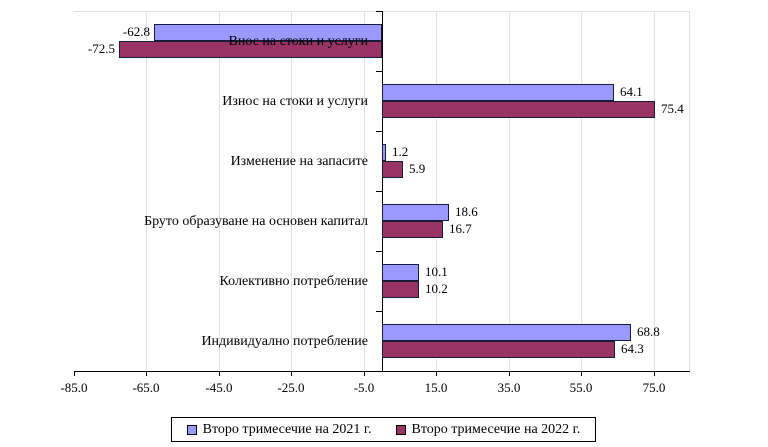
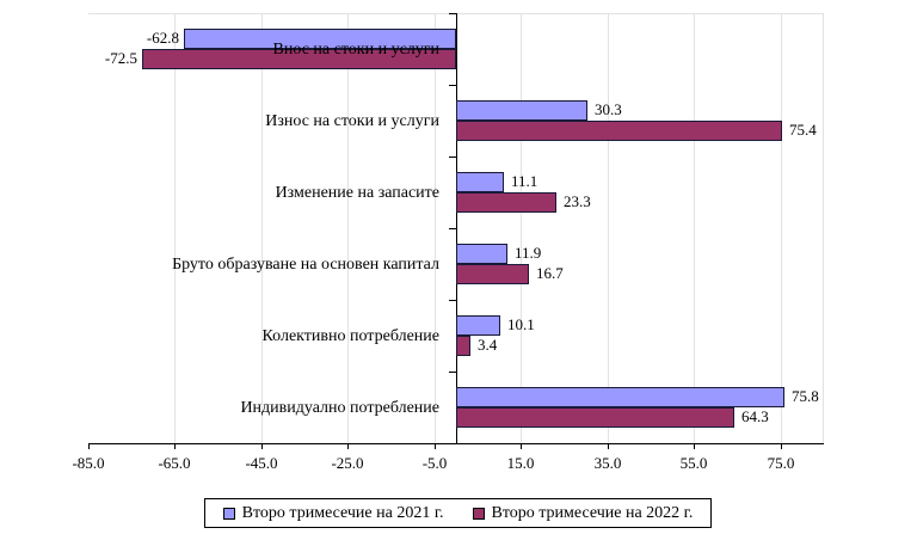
Второ тримесечие на 2021 г./Износ на стоки и услуги: 64.1 -> 30.3
Второ тримесечие на 2021 г./Изменение на запасите: 1.2 -> 11.1
Второ тримесечие на 2022 г./Изменение на запасите: 5.9 -> 23.3
Второ тримесечие на 2021 г./Бруто образуване на основен капитал: 18.6 -> 11.9
Второ тримесечие на 2022 г./Колективно потребление: 10.2 -> 3.4
Второ тримесечие на 2021 г./Индивидуално потребление: 68.8 -> 75.8
